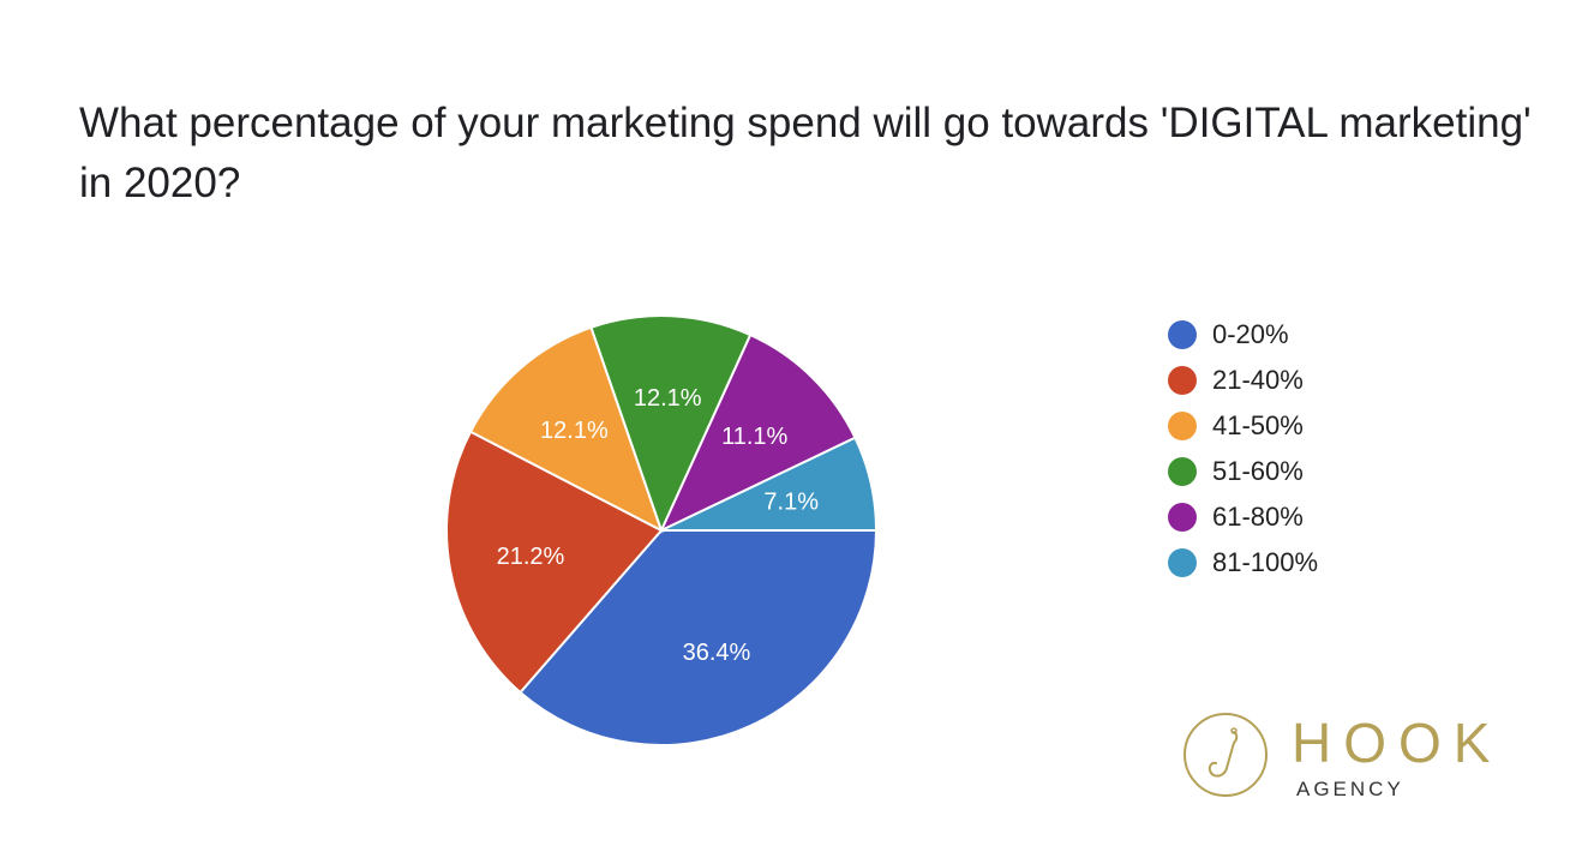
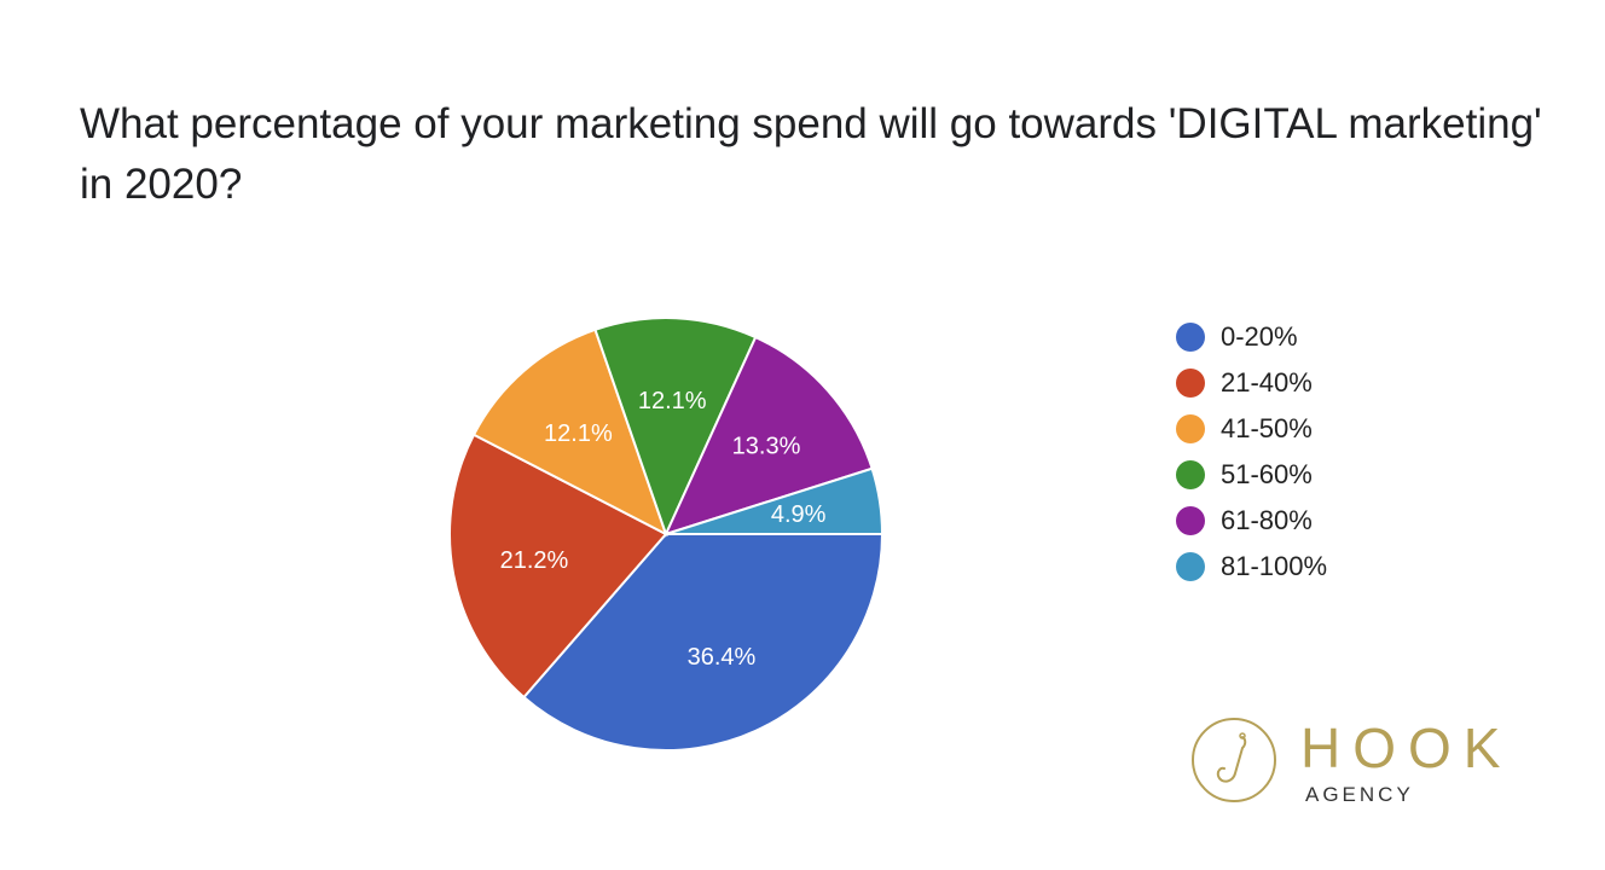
61-80%: 11.1% -> 13.3%
81-100%: 7.1% -> 4.9%
